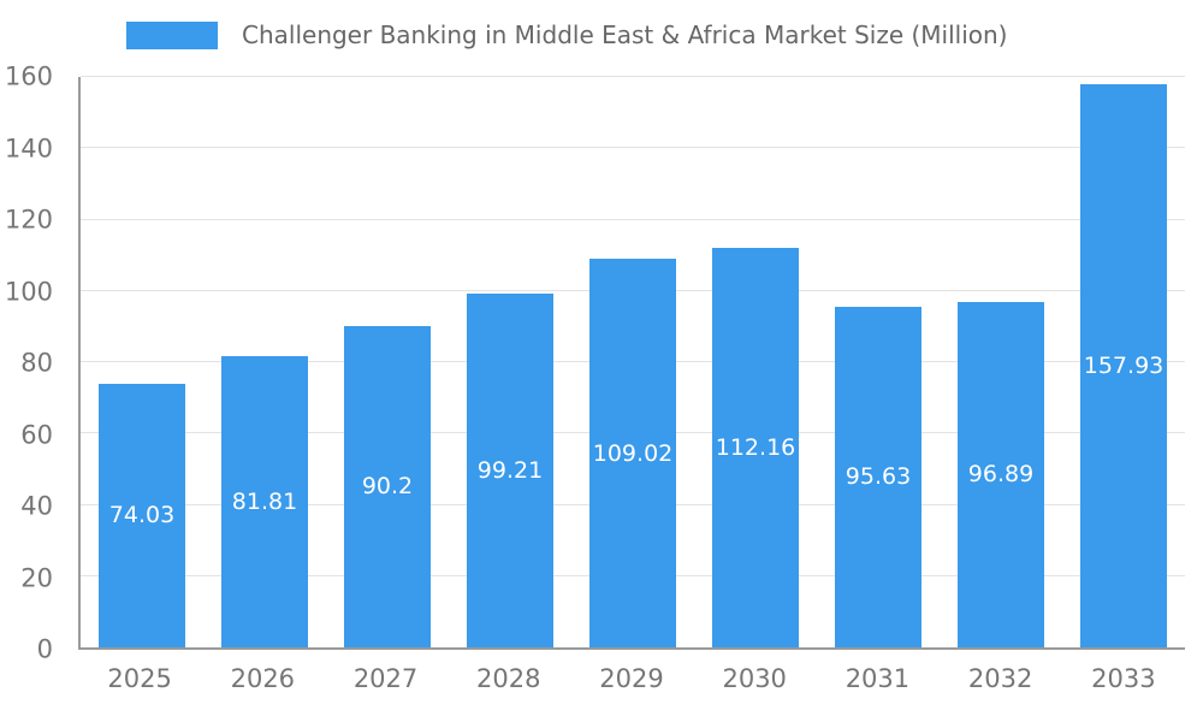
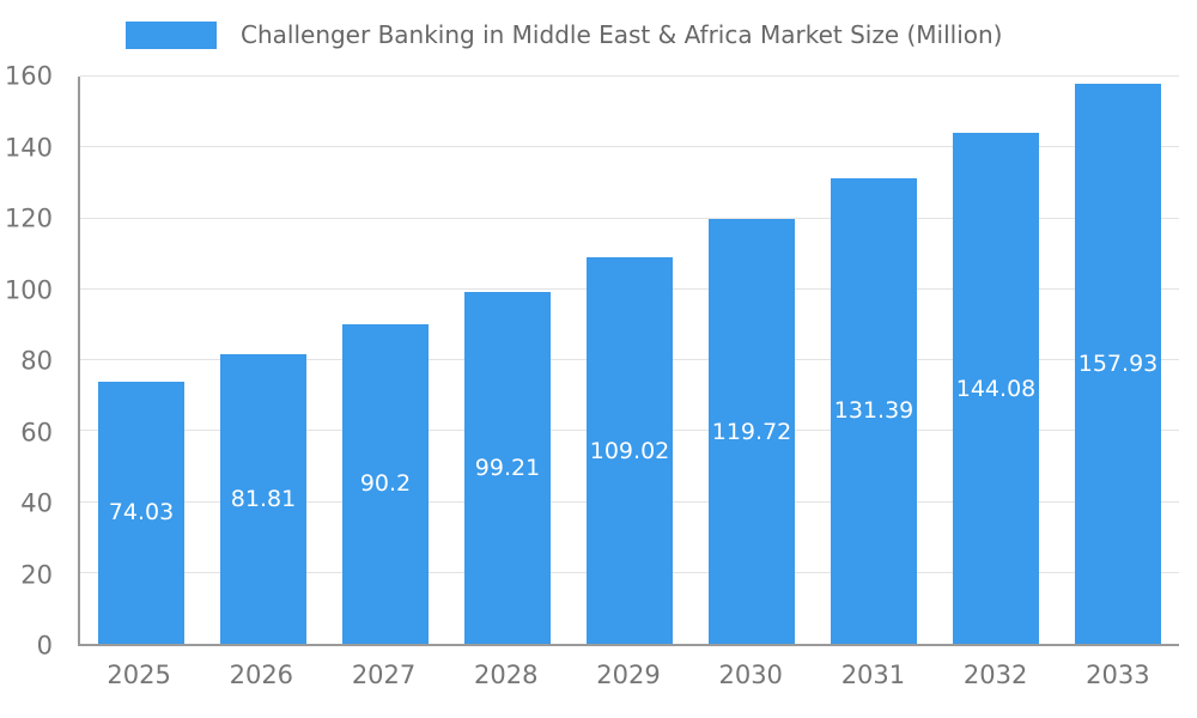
2030: 112.16 -> 119.72
2031: 95.63 -> 131.39
2032: 96.89 -> 144.08
